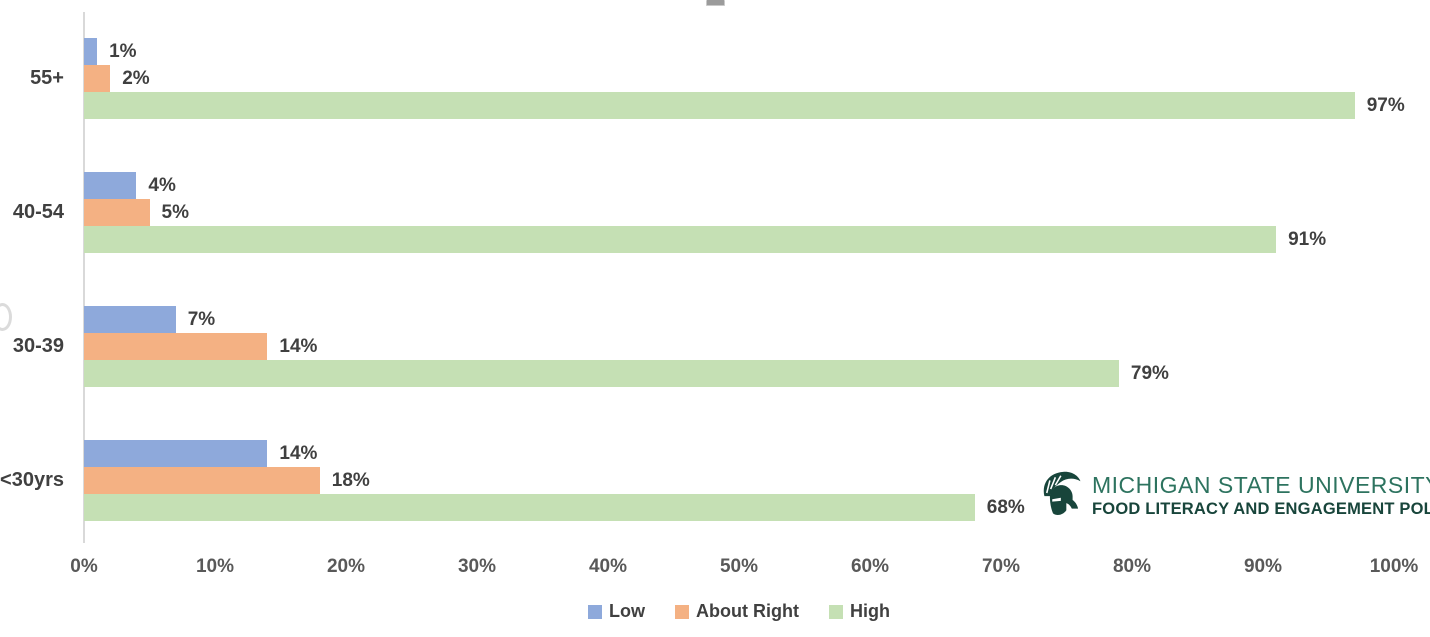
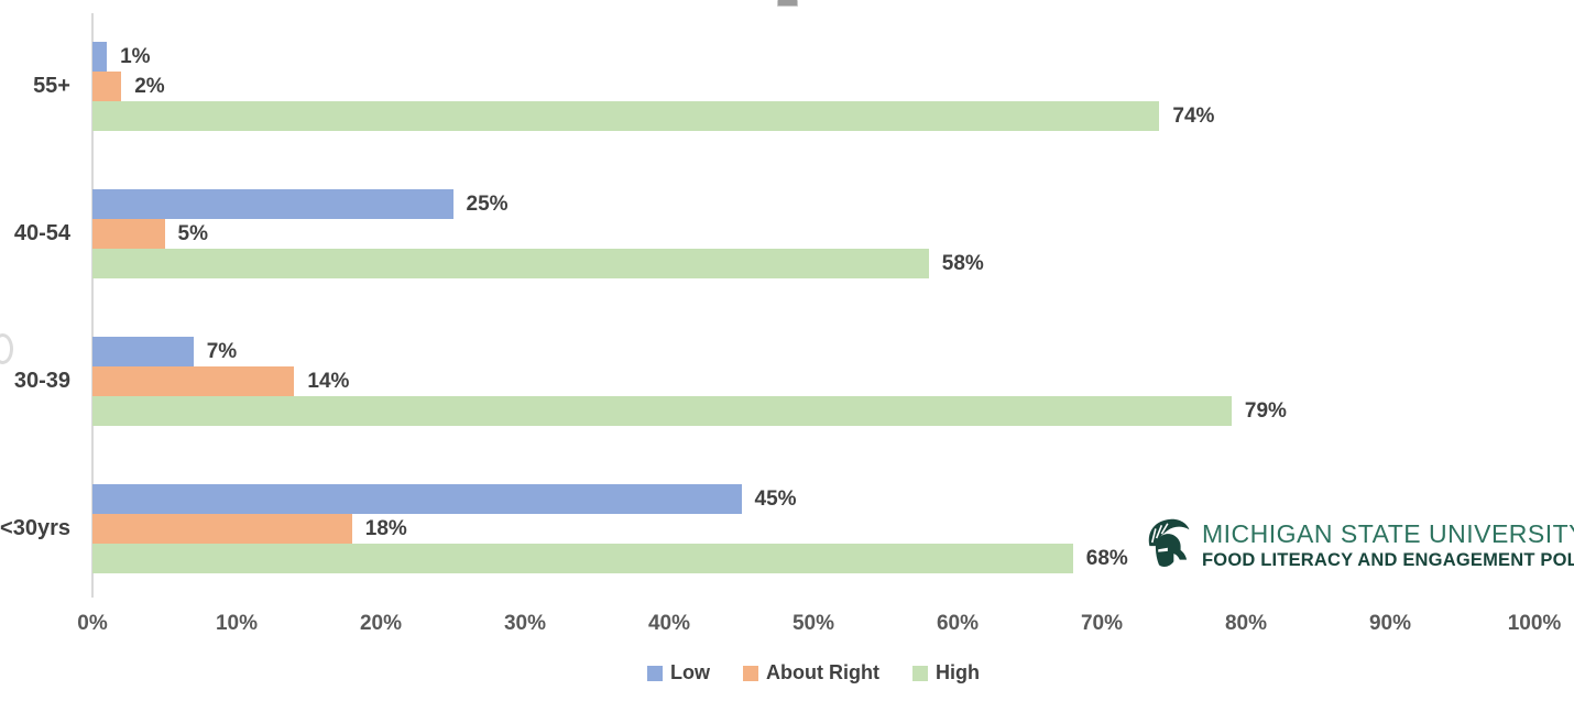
High/55+: 97% -> 74%
Low/40-54: 4% -> 25%
High/40-54: 91% -> 58%
Low/<30yrs: 14% -> 45%
